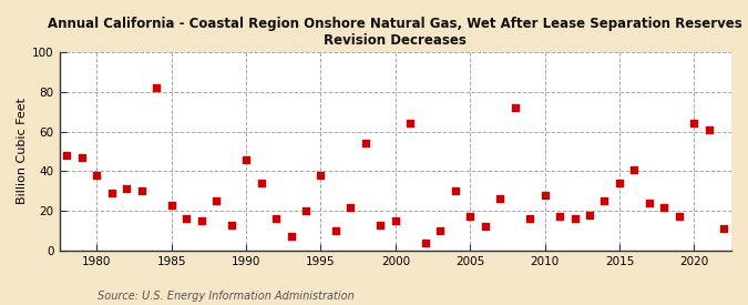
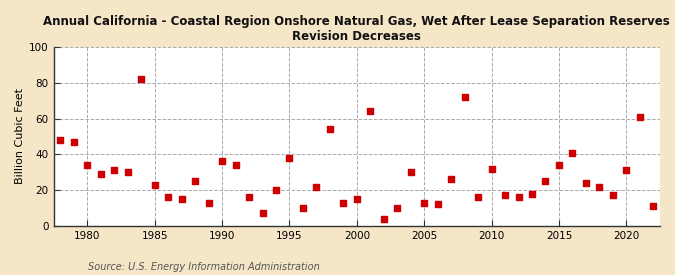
1980: 38 -> 34
1990: 46 -> 36
2005: 17 -> 13
2010: 28 -> 32
2020: 64 -> 31
